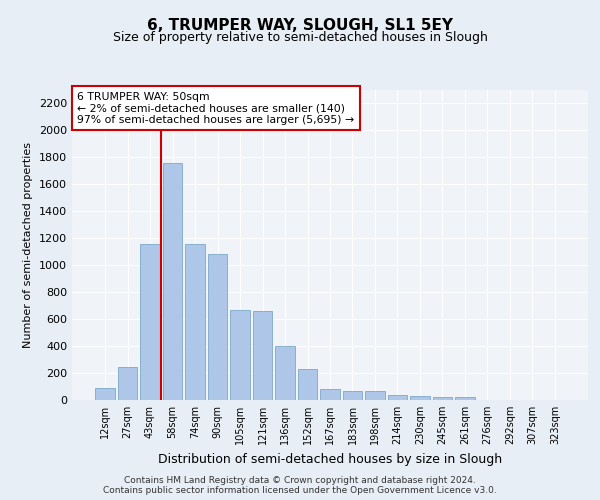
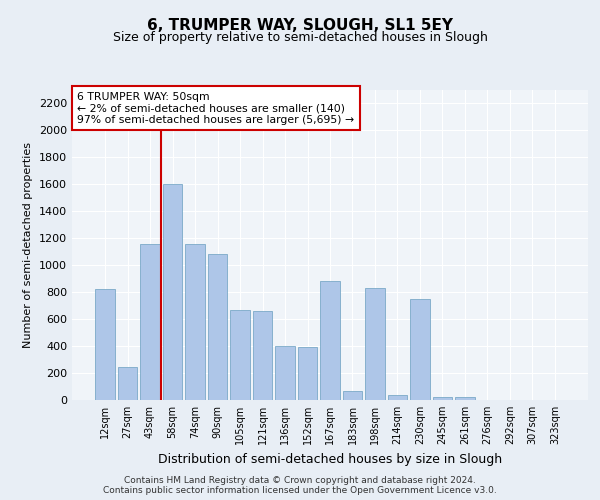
12sqm: 90 -> 820
58sqm: 1760 -> 1600
152sqm: 230 -> 390
167sqm: 80 -> 880
198sqm: 60 -> 830
230sqm: 30 -> 750
